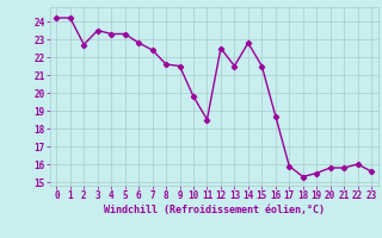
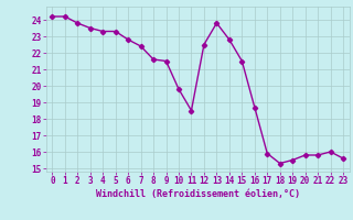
2: 22.7 -> 23.8
13: 21.5 -> 23.8
